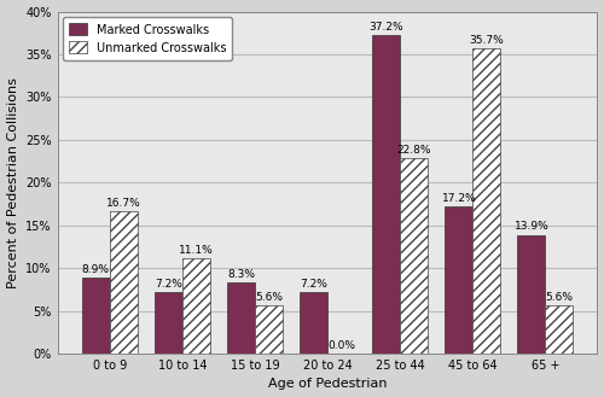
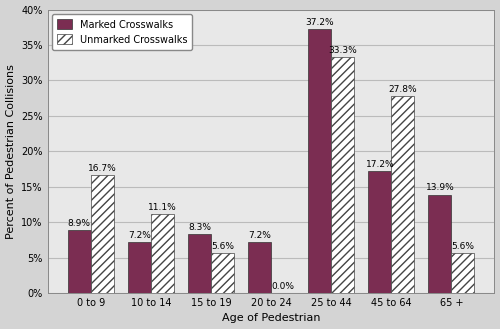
Unmarked Crosswalks/25 to 44: 22.8% -> 33.3%
Unmarked Crosswalks/45 to 64: 35.7% -> 27.8%
